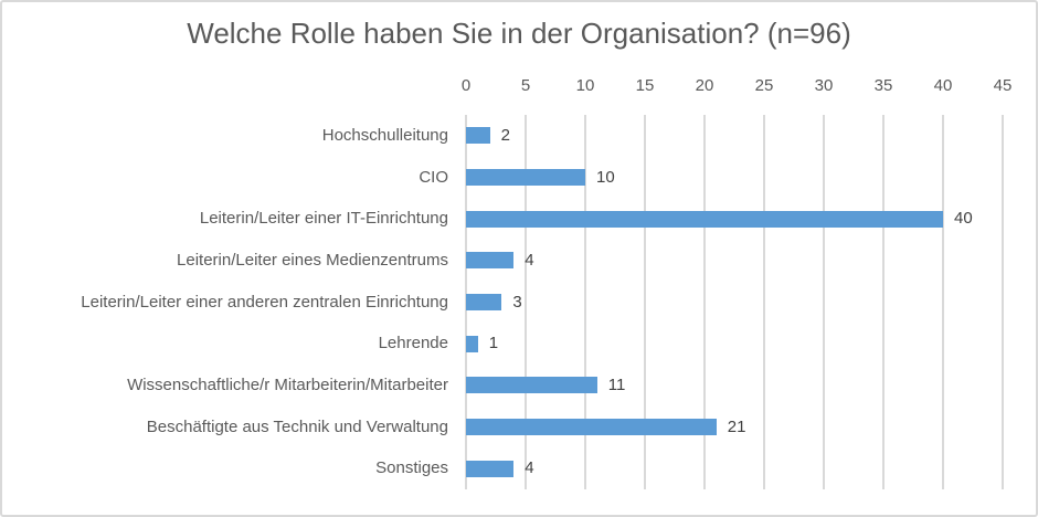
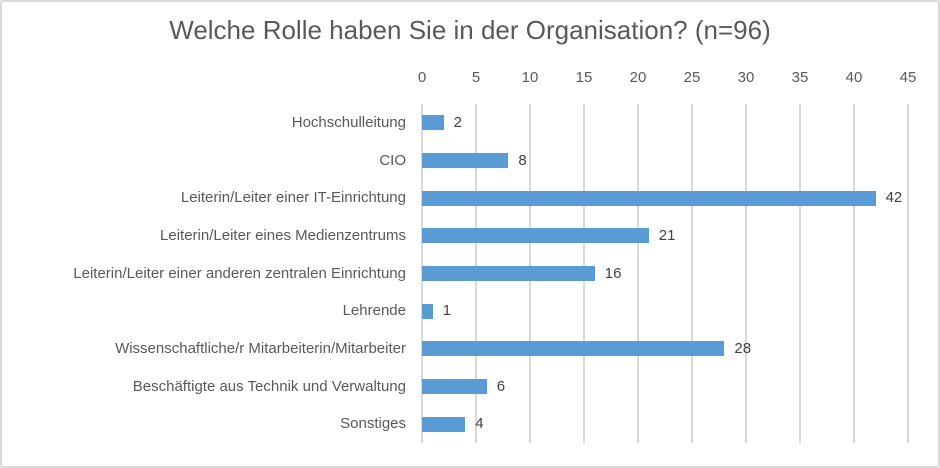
CIO: 10 -> 8
Leiterin/Leiter einer IT-Einrichtung: 40 -> 42
Leiterin/Leiter eines Medienzentrums: 4 -> 21
Leiterin/Leiter einer anderen zentralen Einrichtung: 3 -> 16
Wissenschaftliche/r Mitarbeiterin/Mitarbeiter: 11 -> 28
Beschäftigte aus Technik und Verwaltung: 21 -> 6
